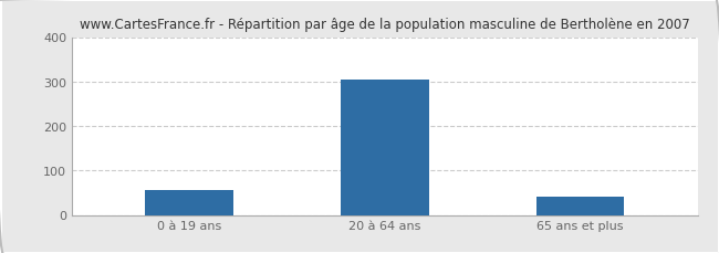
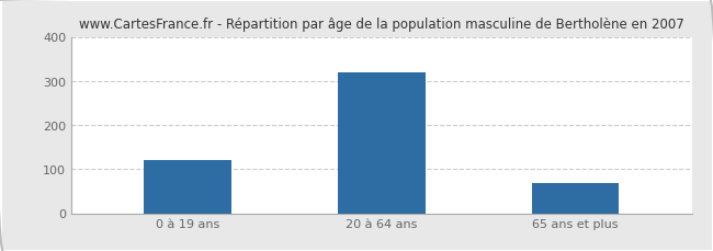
0 à 19 ans: 55 -> 120
20 à 64 ans: 305 -> 320
65 ans et plus: 40 -> 68
